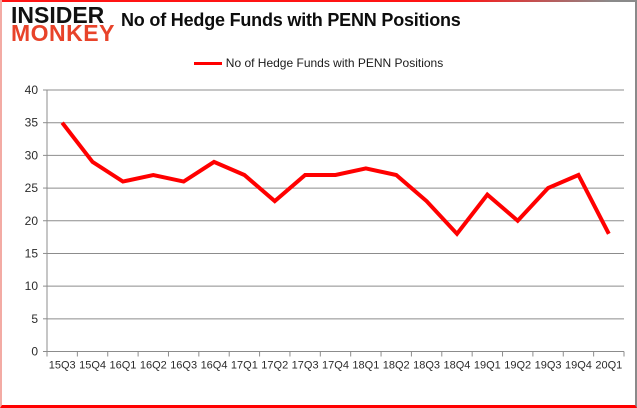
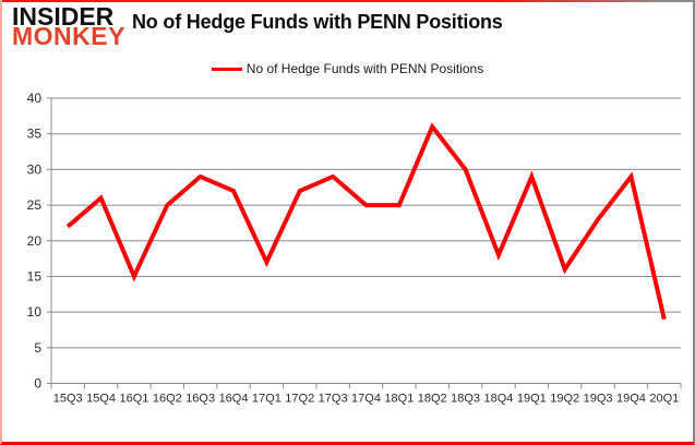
15Q3: 35 -> 22
15Q4: 29 -> 26
16Q1: 26 -> 15
16Q2: 27 -> 25
16Q3: 26 -> 29
16Q4: 29 -> 27
17Q1: 27 -> 17
17Q2: 23 -> 27
17Q3: 27 -> 29
17Q4: 27 -> 25
18Q1: 28 -> 25
18Q2: 27 -> 36
18Q3: 23 -> 30
19Q1: 24 -> 29
19Q2: 20 -> 16
19Q3: 25 -> 23
19Q4: 27 -> 29
20Q1: 18 -> 9
